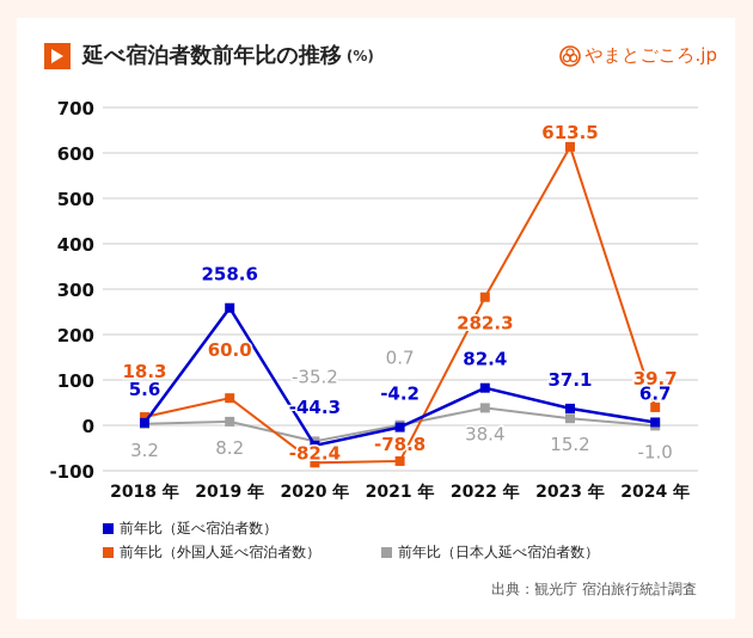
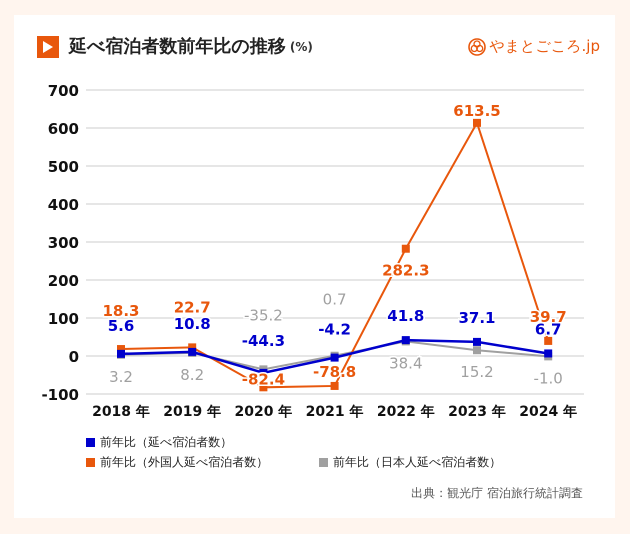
前年比（延べ宿泊者数）/2019 年: 258.6 -> 10.8
前年比（外国人延べ宿泊者数）/2019 年: 60.0 -> 22.7
前年比（延べ宿泊者数）/2022 年: 82.4 -> 41.8
